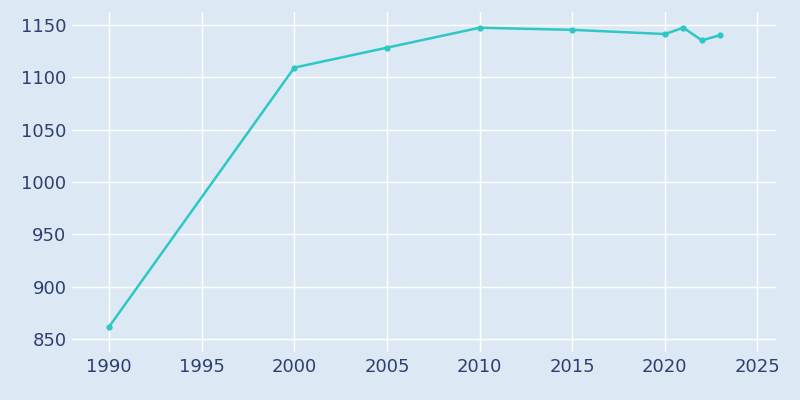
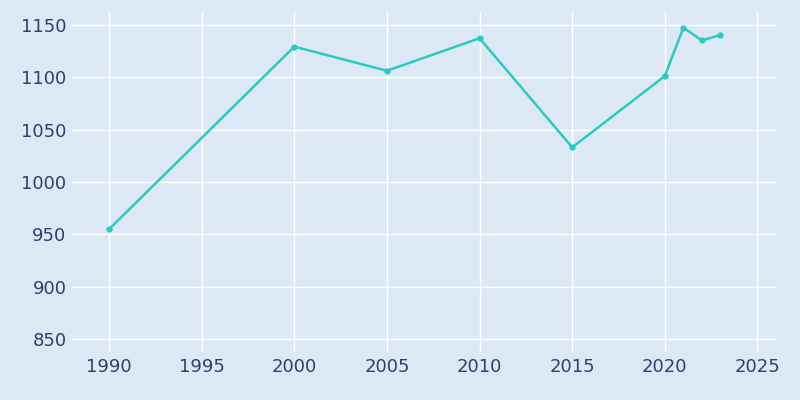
1990: 862 -> 955
2000: 1109 -> 1129
2005: 1128 -> 1106
2010: 1147 -> 1137
2015: 1145 -> 1033
2020: 1141 -> 1101
